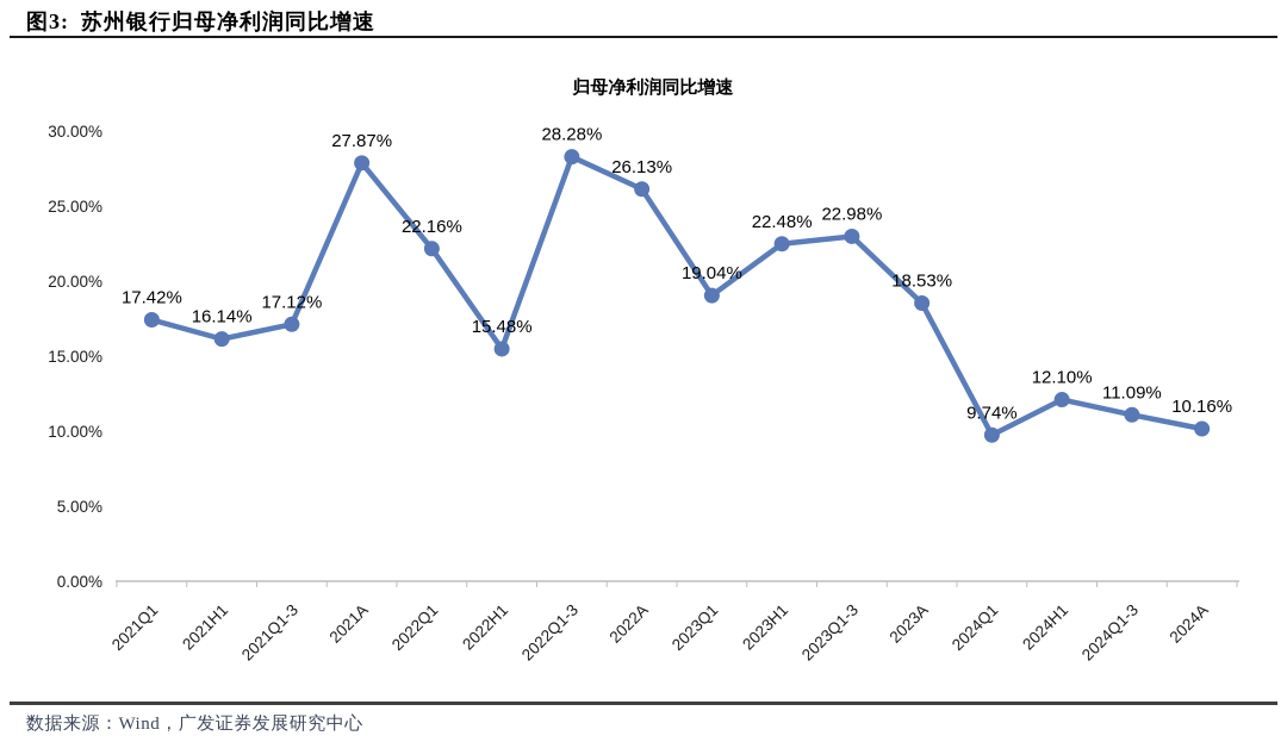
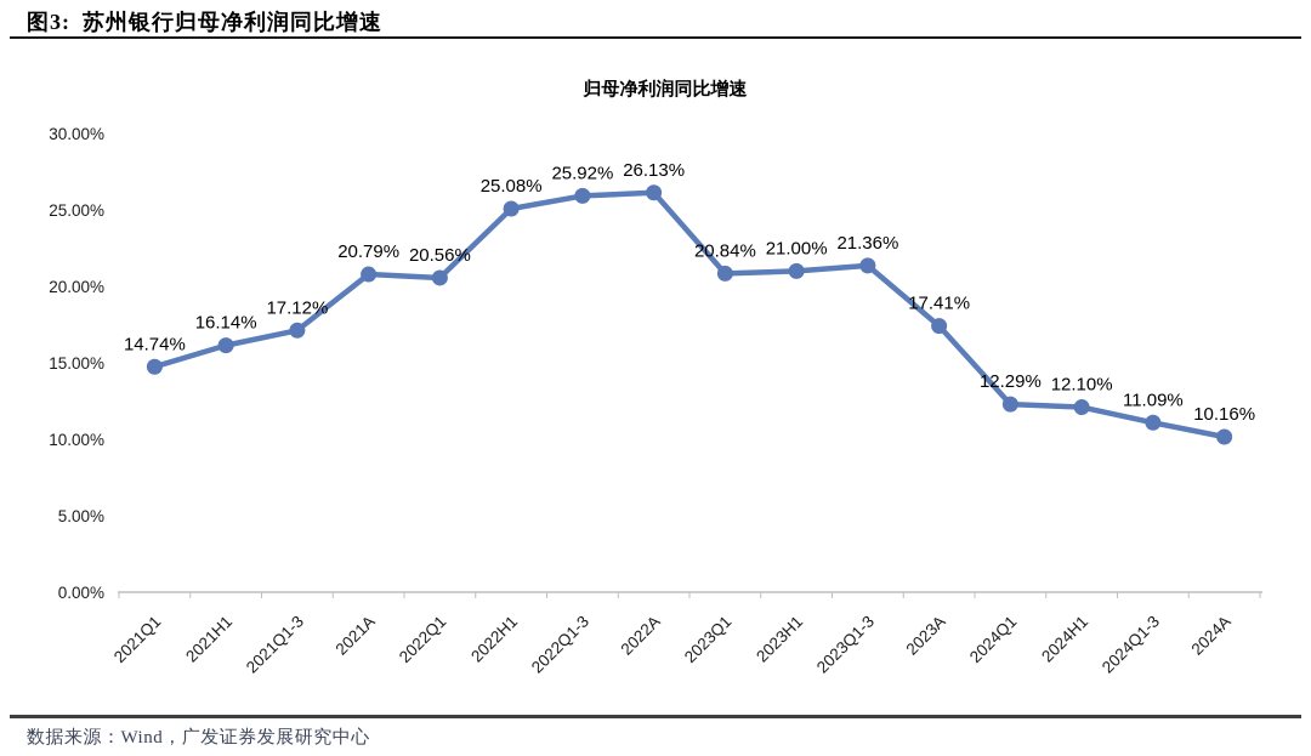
2021Q1: 17.42% -> 14.74%
2021A: 27.87% -> 20.79%
2022Q1: 22.16% -> 20.56%
2022H1: 15.48% -> 25.08%
2022Q1-3: 28.28% -> 25.92%
2023Q1: 19.04% -> 20.84%
2023H1: 22.48% -> 21.00%
2023Q1-3: 22.98% -> 21.36%
2023A: 18.53% -> 17.41%
2024Q1: 9.74% -> 12.29%
